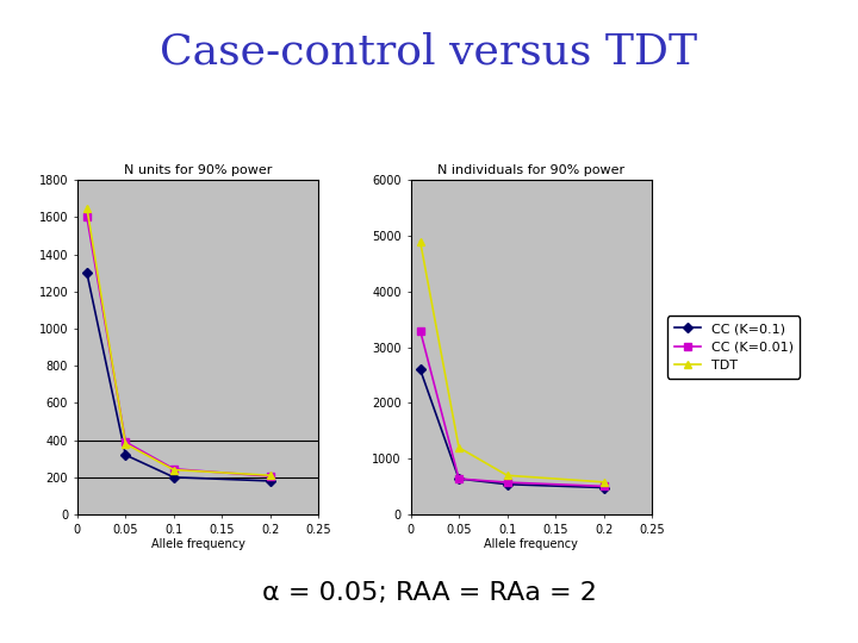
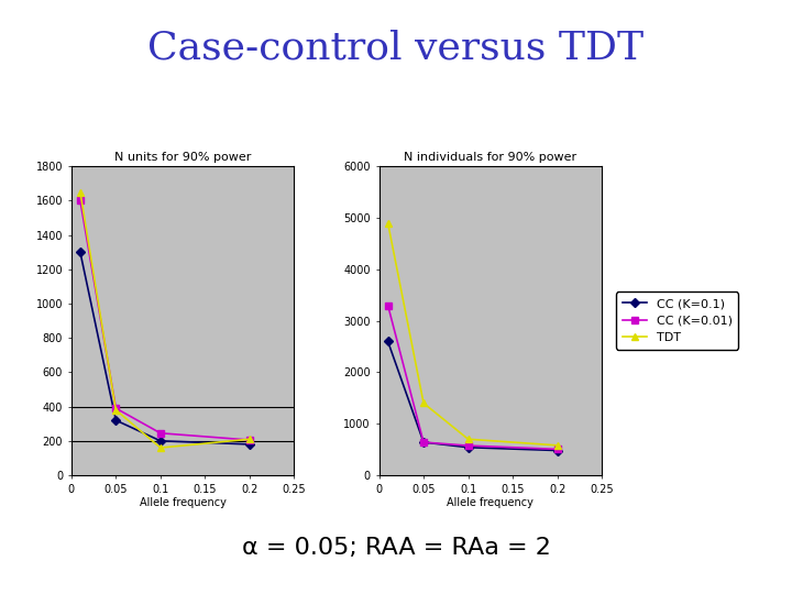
N units for 90% power/TDT/0.1: 240 -> 160
N individuals for 90% power/TDT/0.05: 1200 -> 1400
